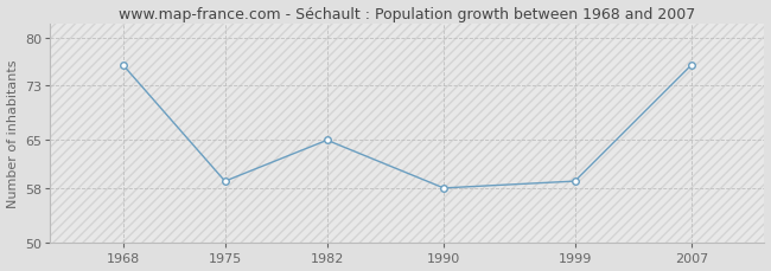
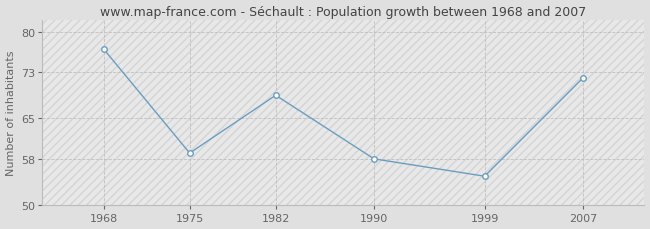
1968: 76 -> 77
1982: 65 -> 69
1999: 59 -> 55
2007: 76 -> 72
